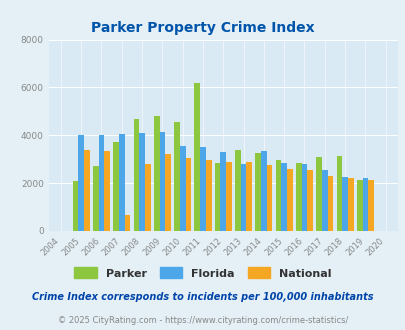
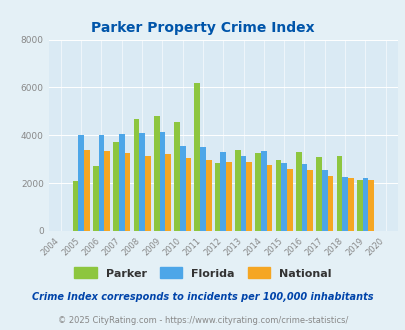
National/2007: 650 -> 3250
National/2008: 2800 -> 3150
Florida/2013: 2800 -> 3150
Parker/2016: 2850 -> 3300
